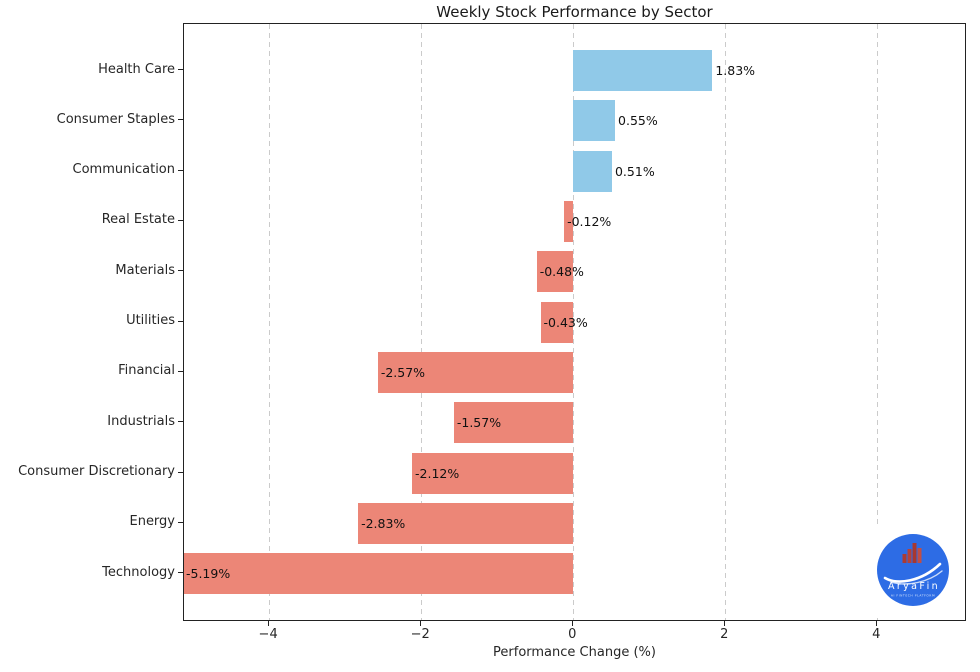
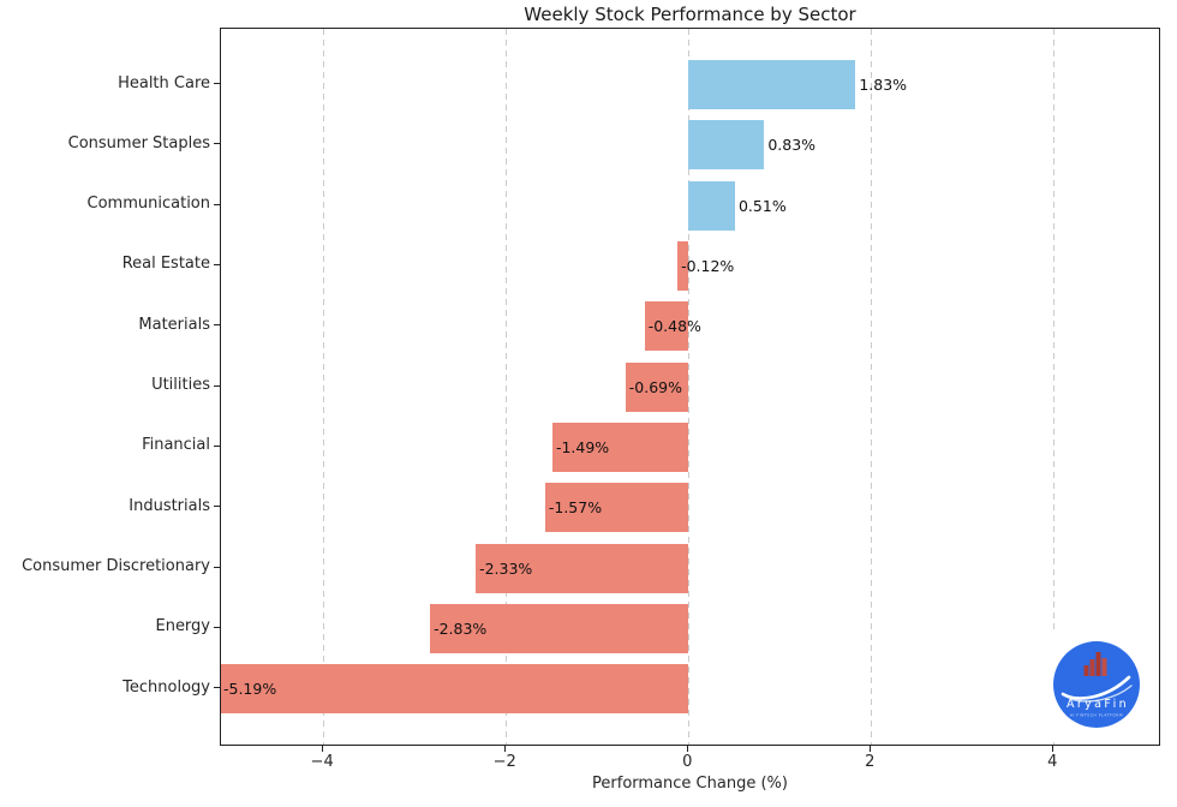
Consumer Staples: 0.55% -> 0.83%
Utilities: -0.43% -> -0.69%
Financial: -2.57% -> -1.49%
Consumer Discretionary: -2.12% -> -2.33%
